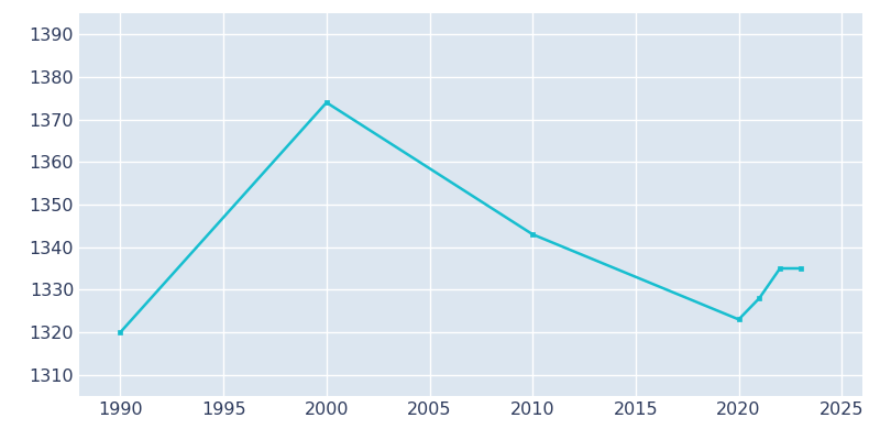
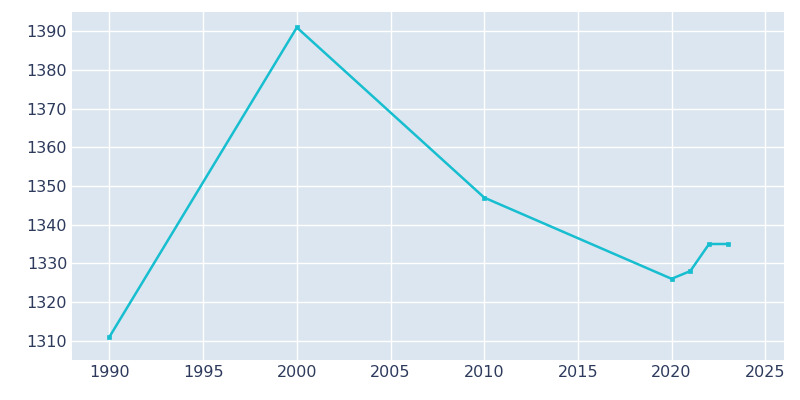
1990: 1320 -> 1311
2000: 1374 -> 1391
2010: 1343 -> 1347
2020: 1323 -> 1326
